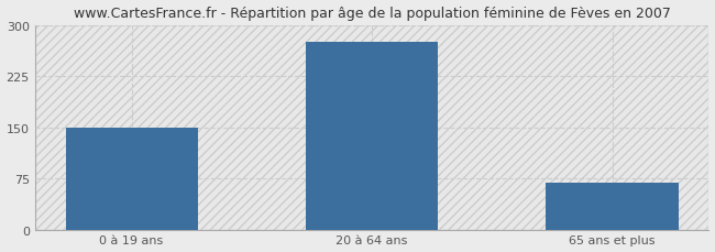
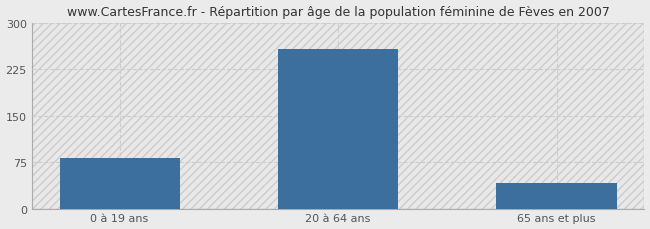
0 à 19 ans: 150 -> 82
20 à 64 ans: 275 -> 258
65 ans et plus: 68 -> 42
